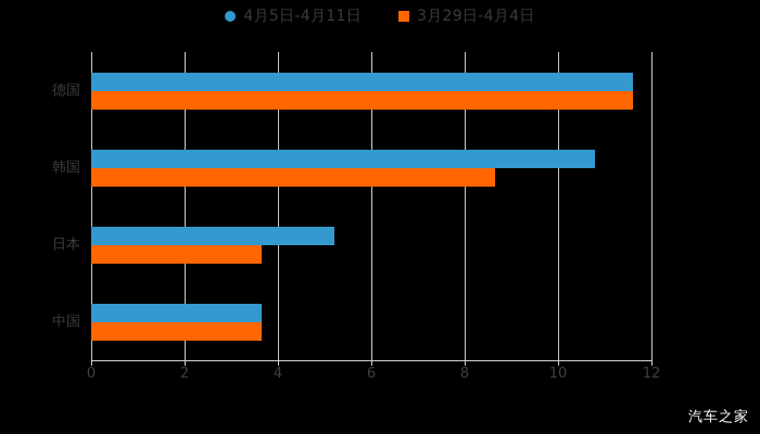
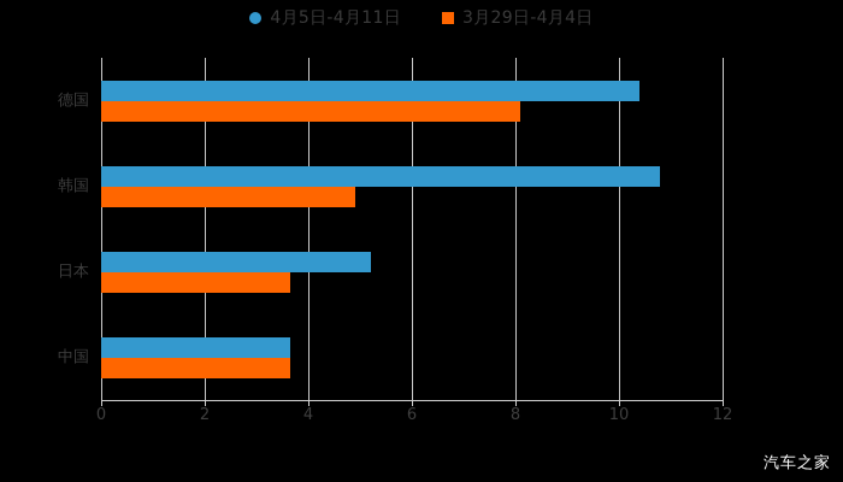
4月5日-4月11日/德国: 11.6 -> 10.4
3月29日-4月4日/德国: 11.6 -> 8.1
3月29日-4月4日/韩国: 8.7 -> 4.9
